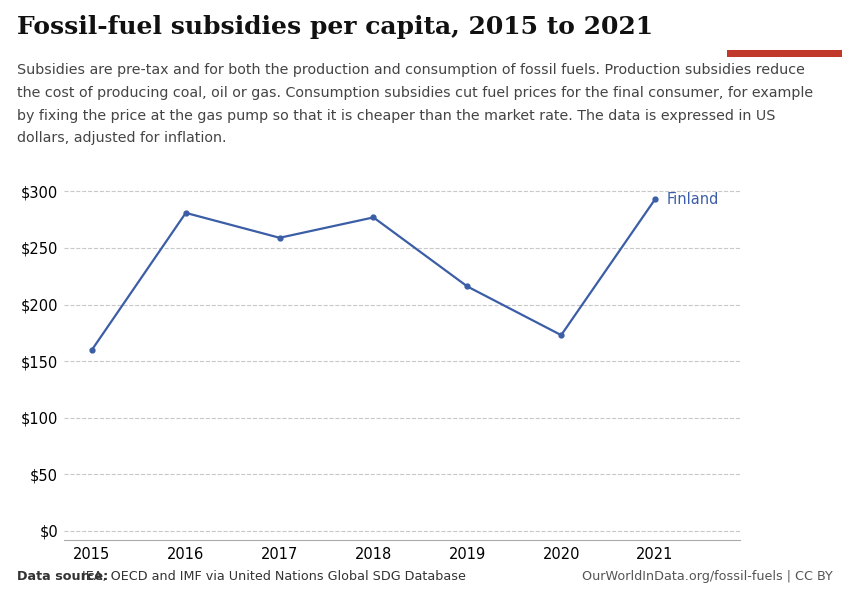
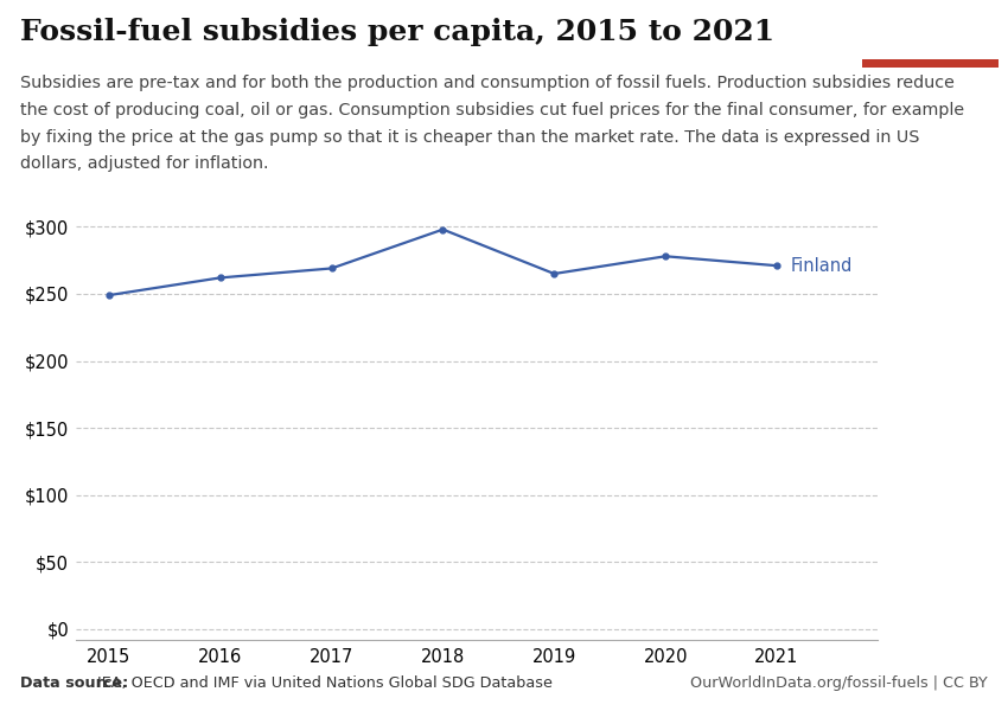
2015: $160 -> $249
2016: $281 -> $262
2017: $259 -> $269
2018: $277 -> $298
2019: $216 -> $265
2020: $173 -> $278
2021: $293 -> $271
